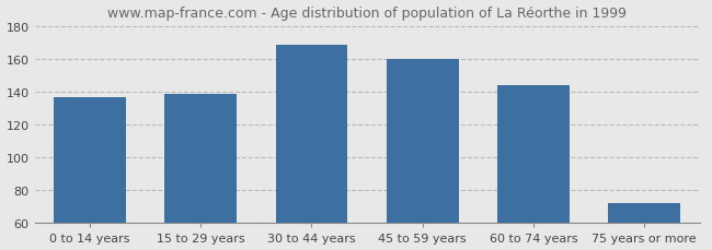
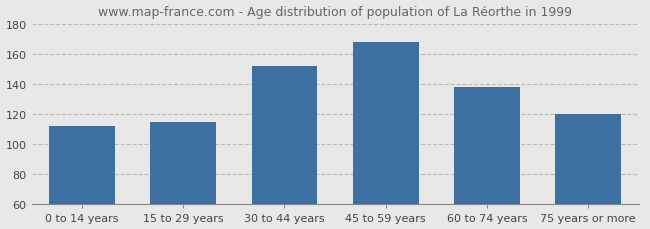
0 to 14 years: 137 -> 112
15 to 29 years: 139 -> 115
30 to 44 years: 169 -> 152
45 to 59 years: 160 -> 168
60 to 74 years: 144 -> 138
75 years or more: 72 -> 120
